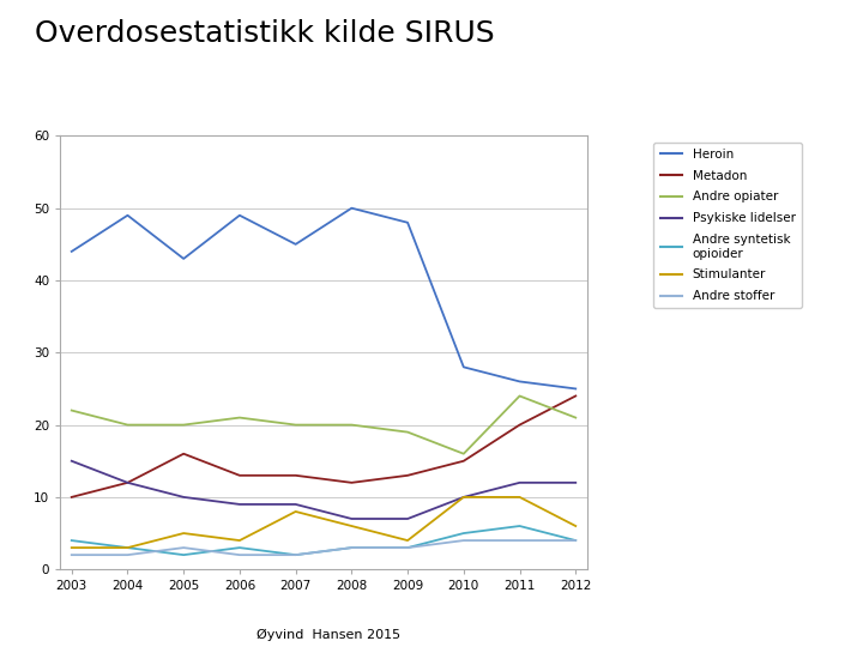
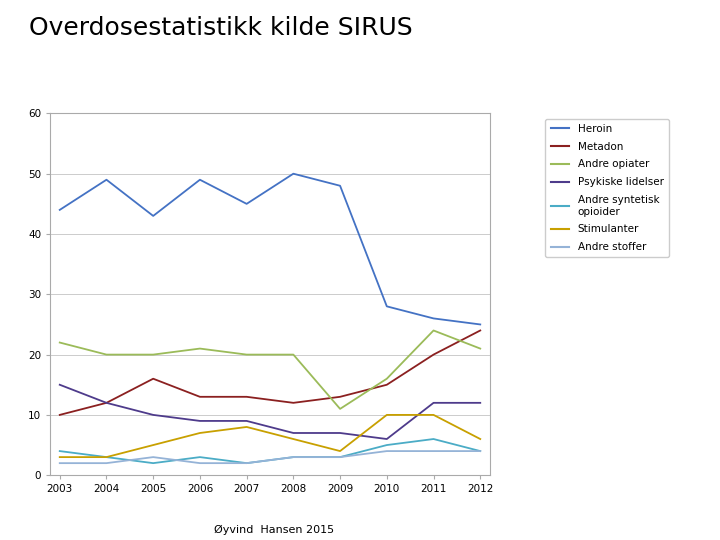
Stimulanter/2006: 4 -> 7
Andre opiater/2009: 19 -> 11
Psykiske lidelser/2010: 10 -> 6
